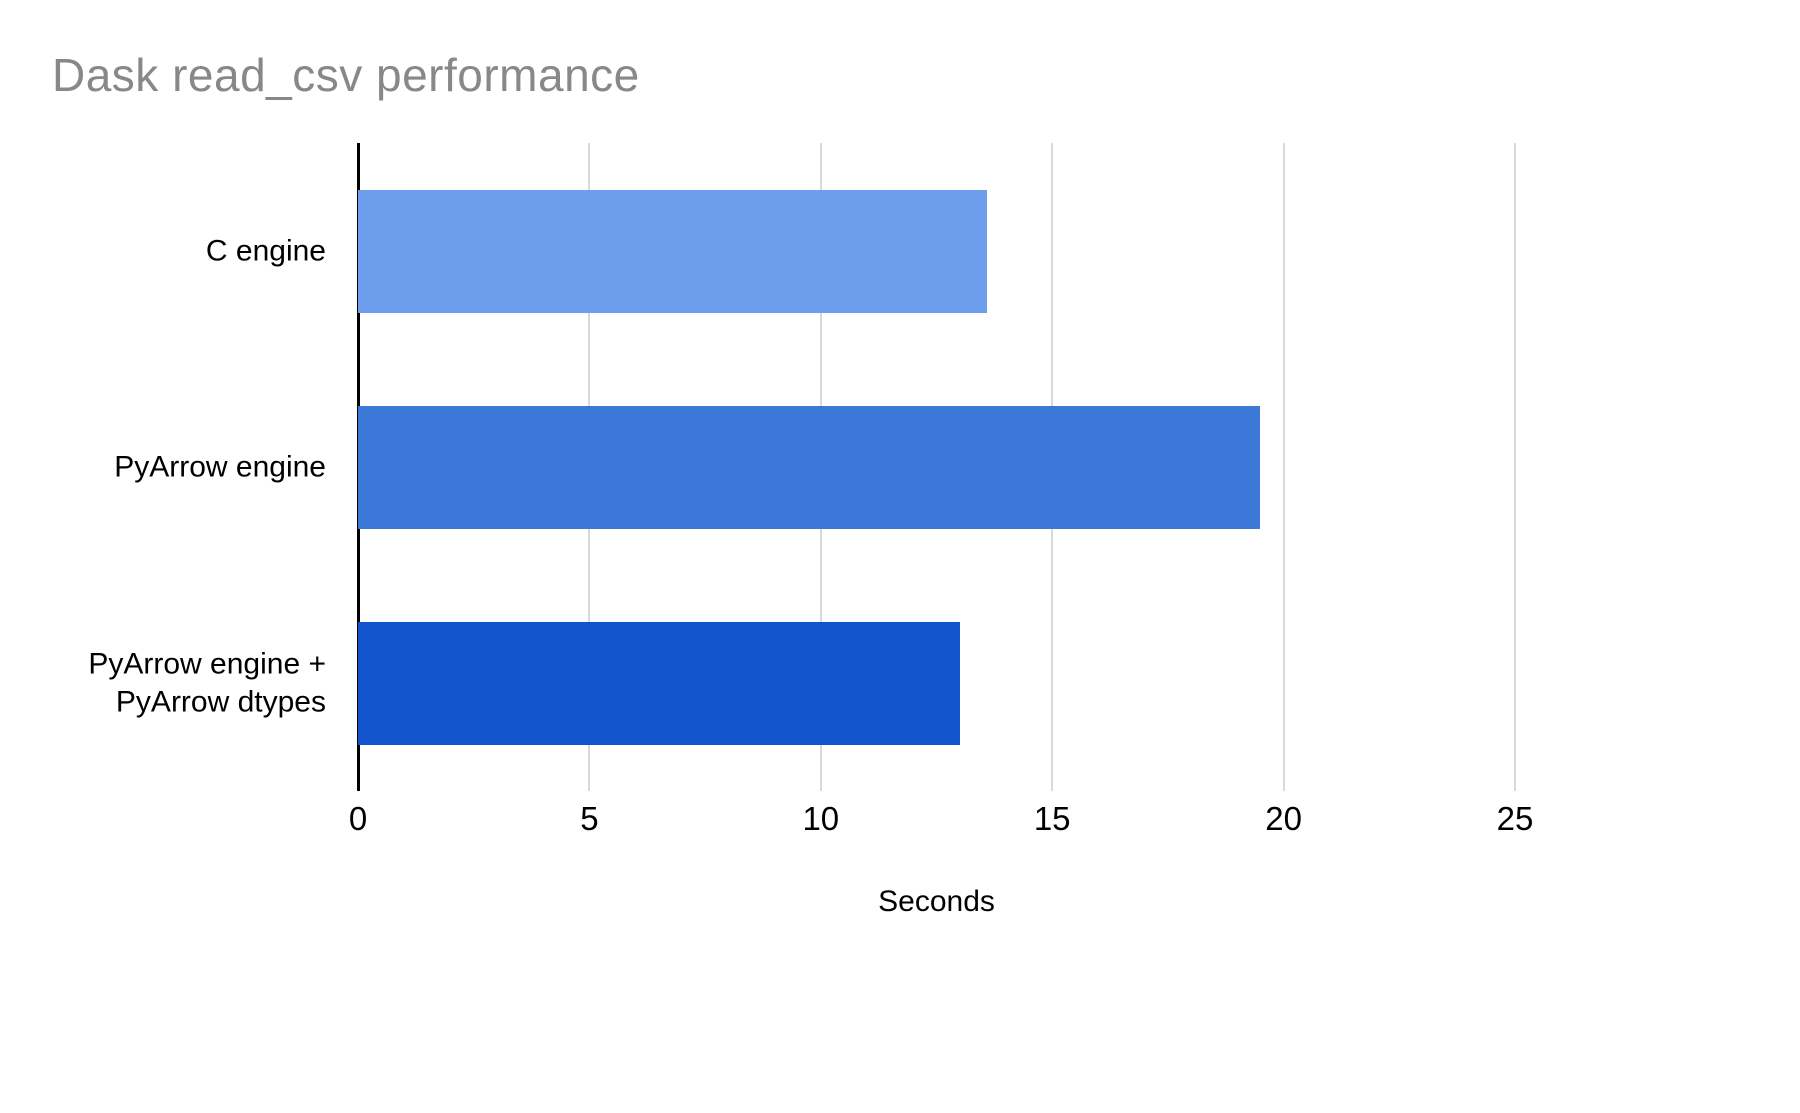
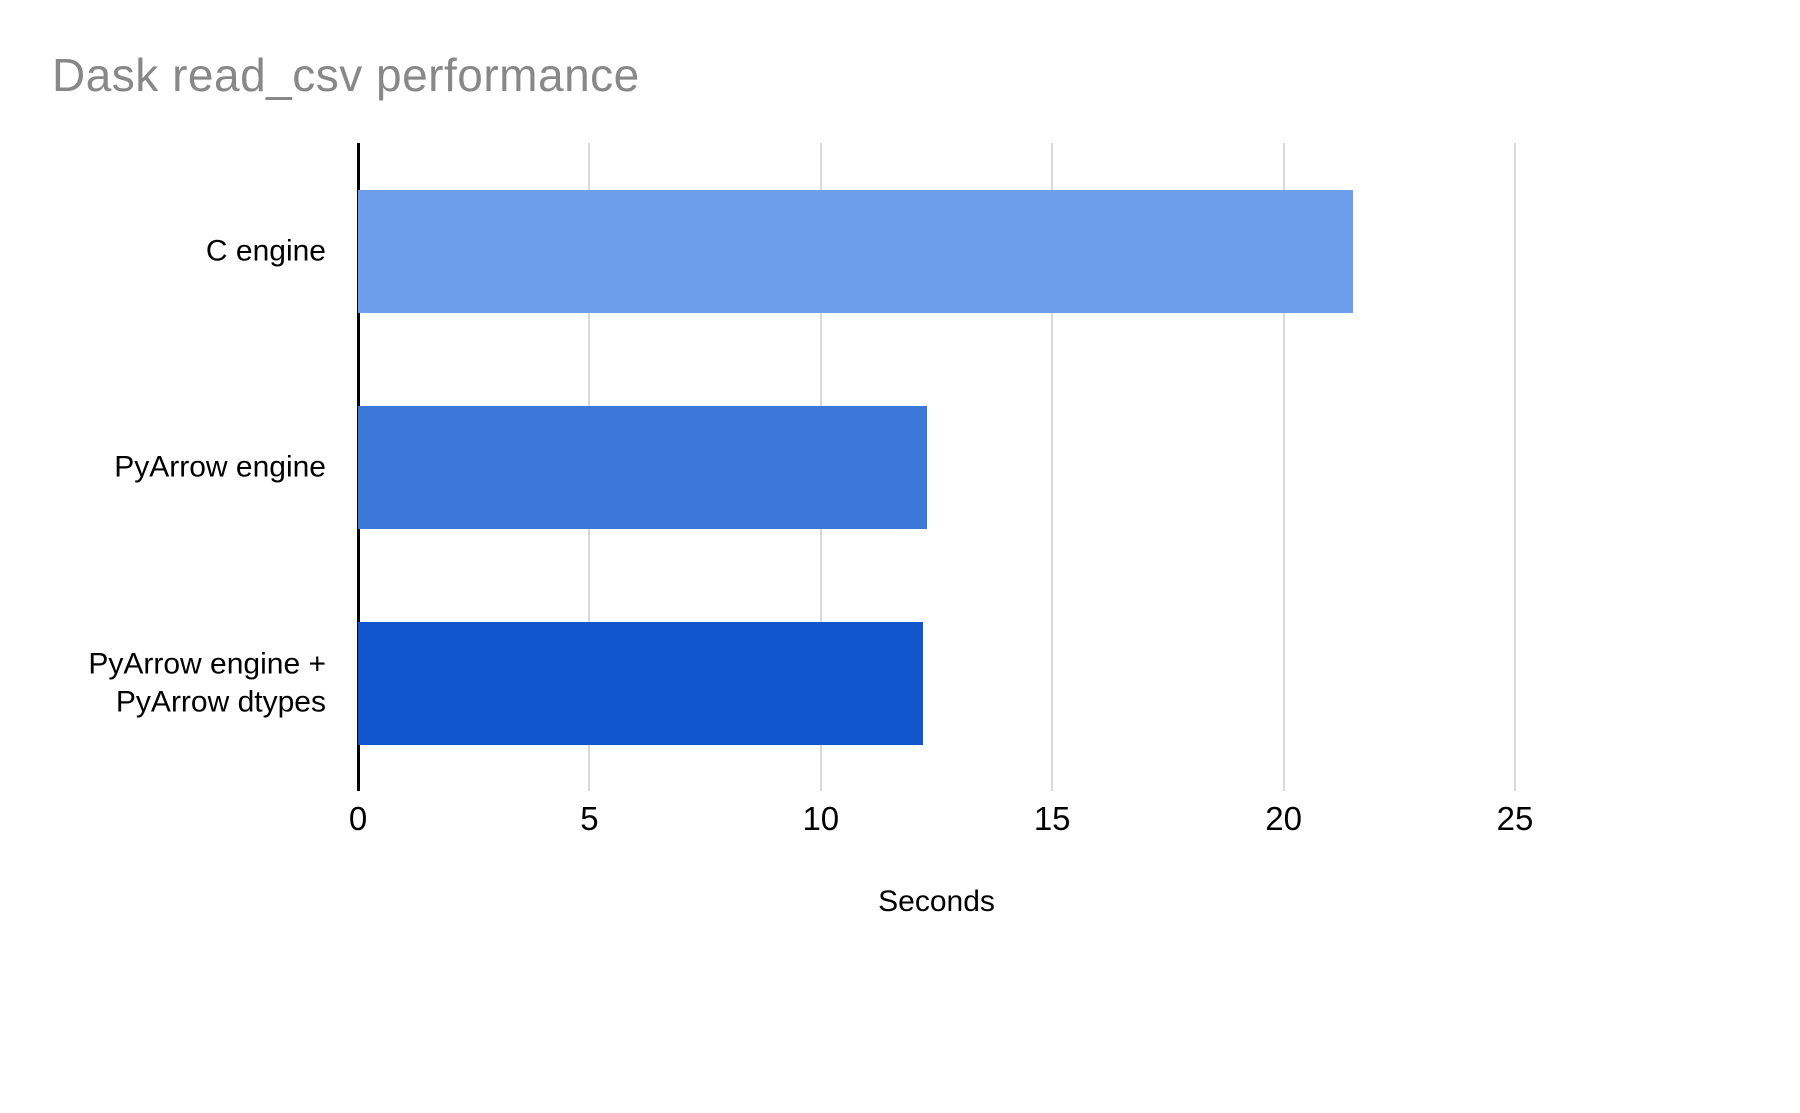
C engine: 13.6 -> 21.5
PyArrow engine: 19.5 -> 12.3
PyArrow engine + PyArrow dtypes: 13.0 -> 12.2
